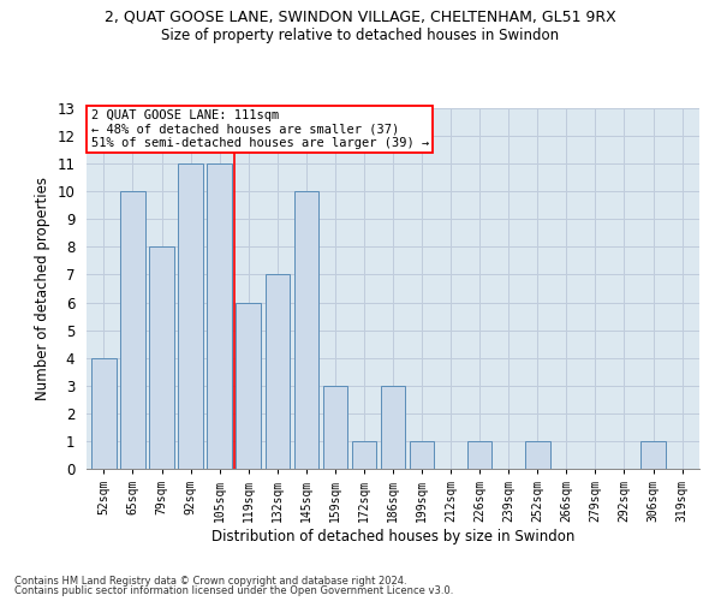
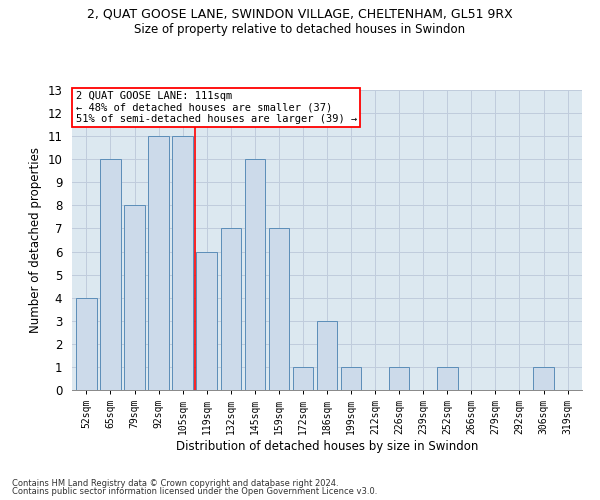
159sqm: 3 -> 7
